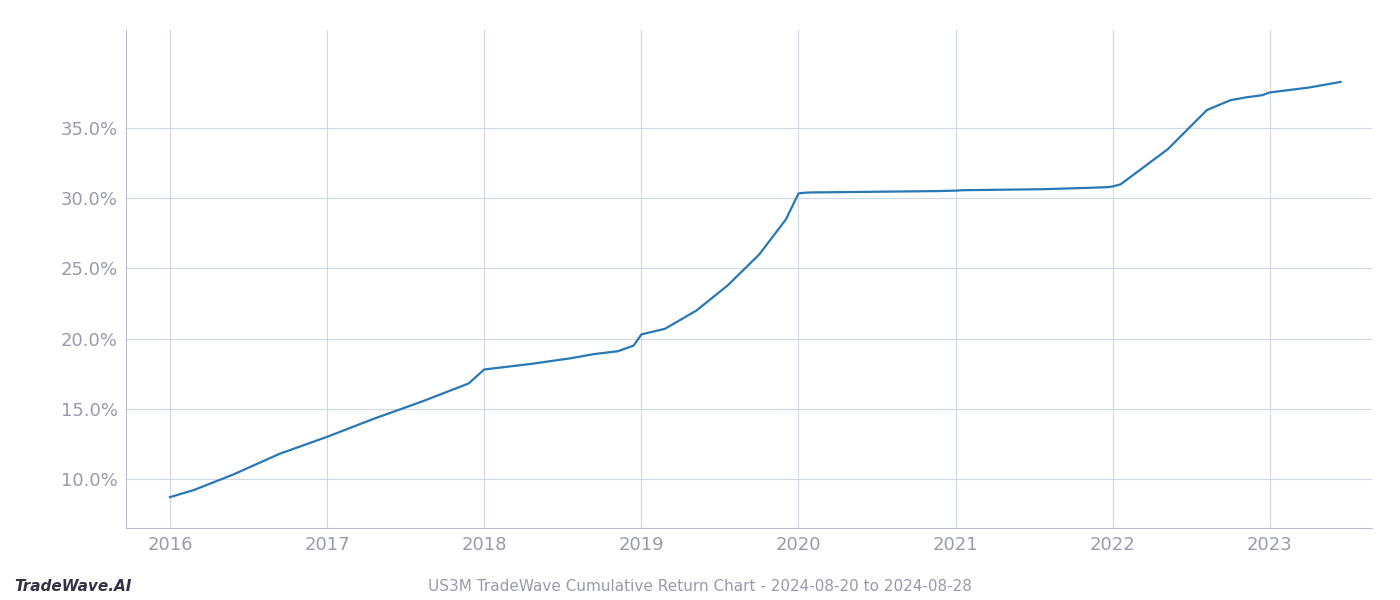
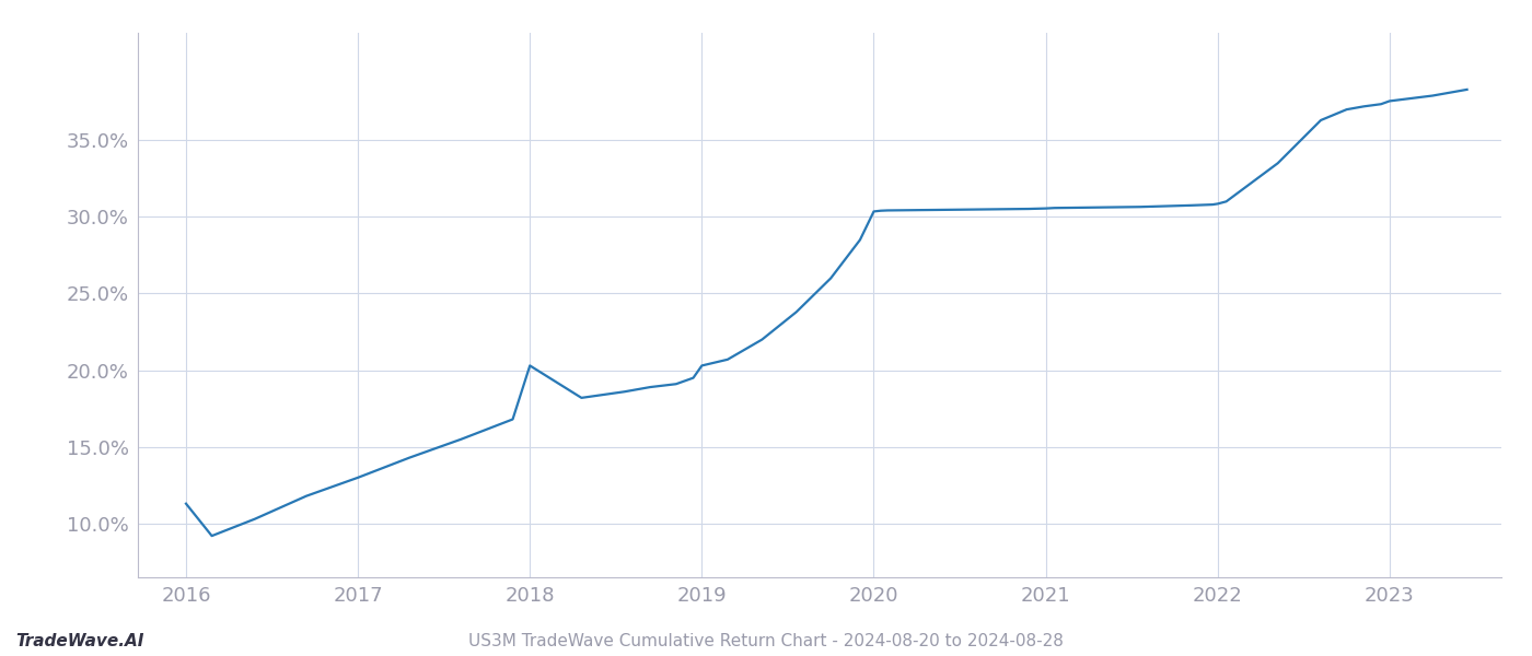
2016: 8.7% -> 11.3%
2018: 17.8% -> 20.3%
